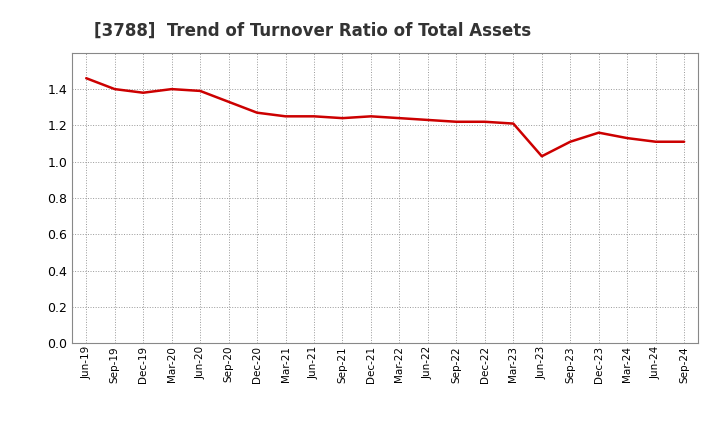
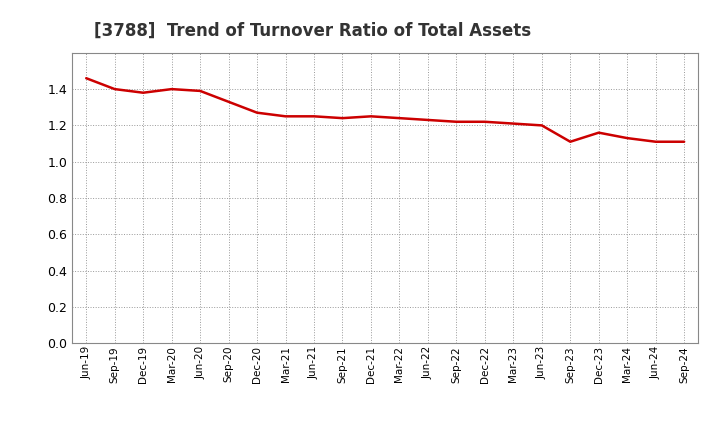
Jun-23: 1.03 -> 1.20
